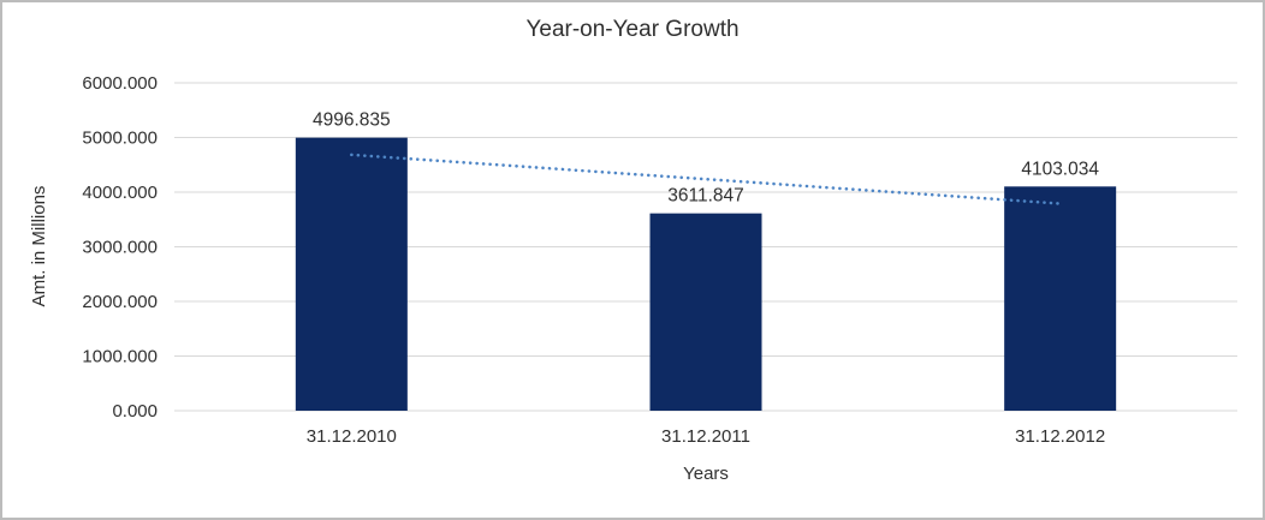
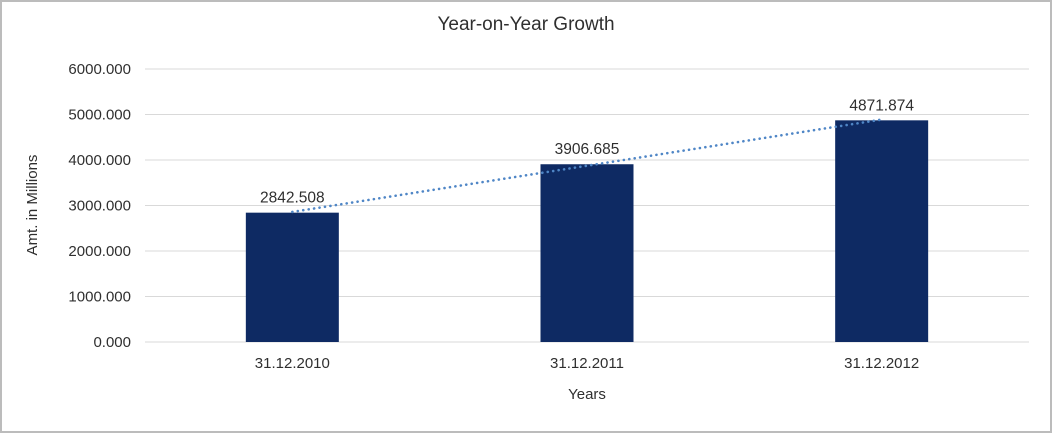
31.12.2010: 4996.835 -> 2842.508
31.12.2011: 3611.847 -> 3906.685
31.12.2012: 4103.034 -> 4871.874
